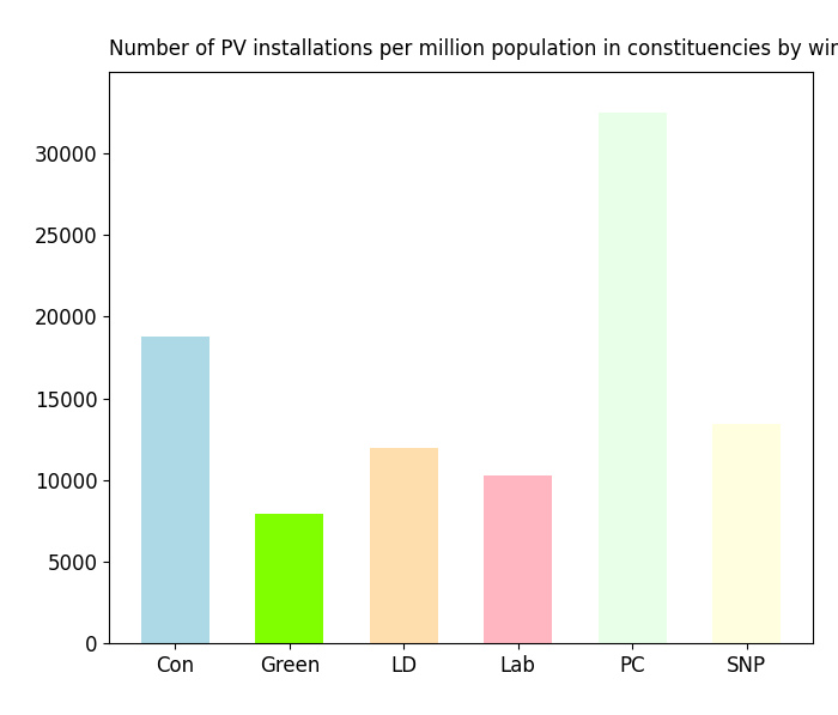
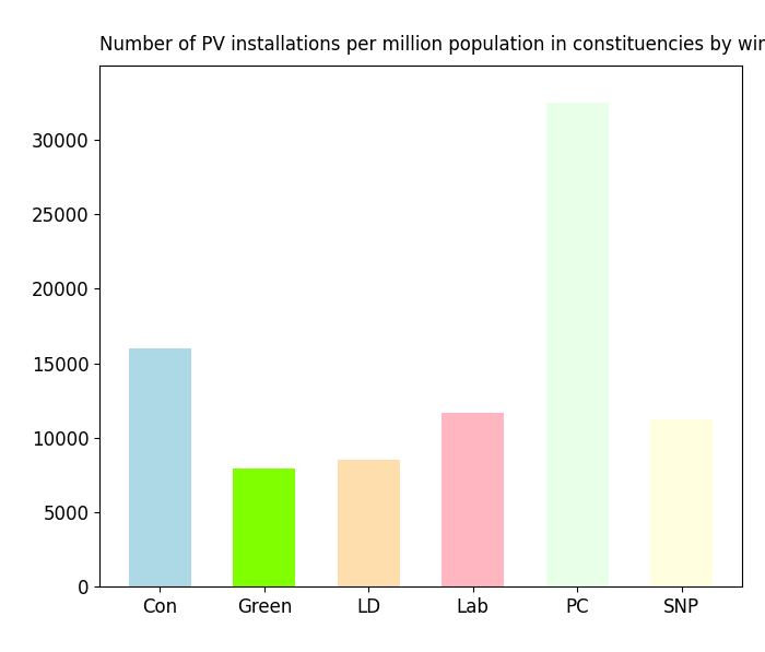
Con: 18800 -> 16000
LD: 12000 -> 8500
Lab: 10300 -> 11700
SNP: 13400 -> 11200
